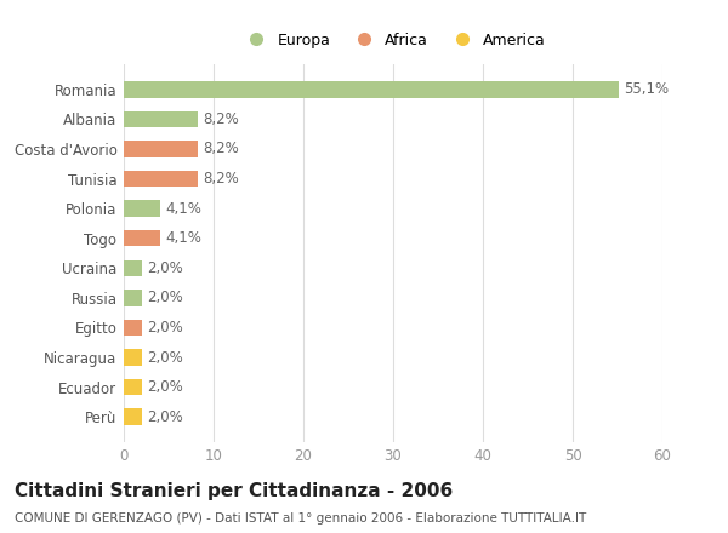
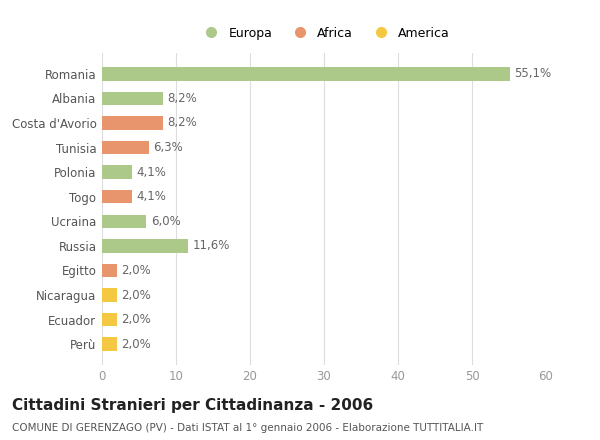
Tunisia: 8,2% -> 6,3%
Ucraina: 2,0% -> 6,0%
Russia: 2,0% -> 11,6%
